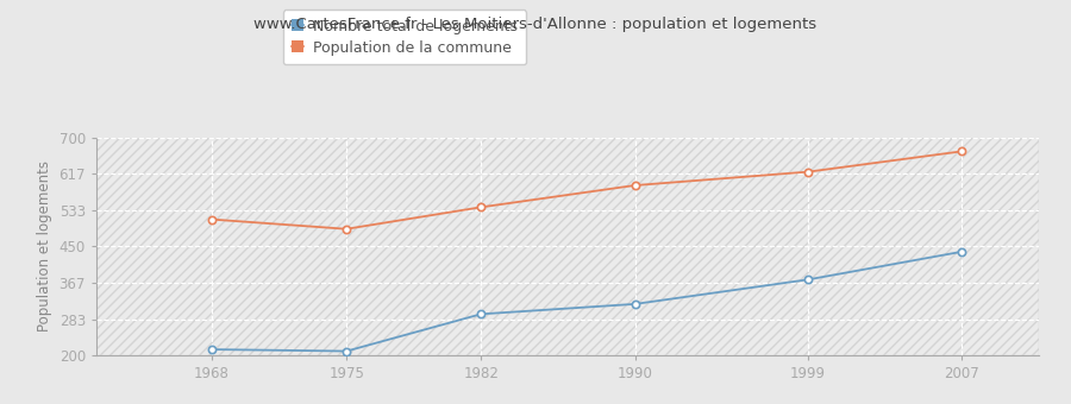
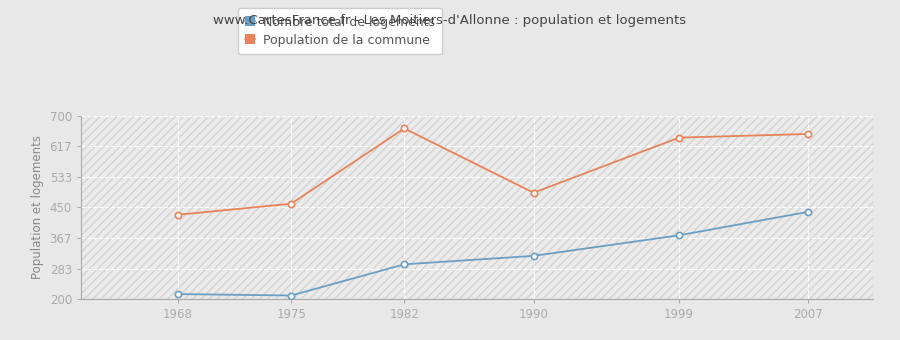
Population de la commune/1968: 512 -> 430
Population de la commune/1975: 490 -> 460
Population de la commune/1982: 540 -> 665
Population de la commune/1990: 590 -> 490
Population de la commune/1999: 621 -> 640
Population de la commune/2007: 668 -> 650
